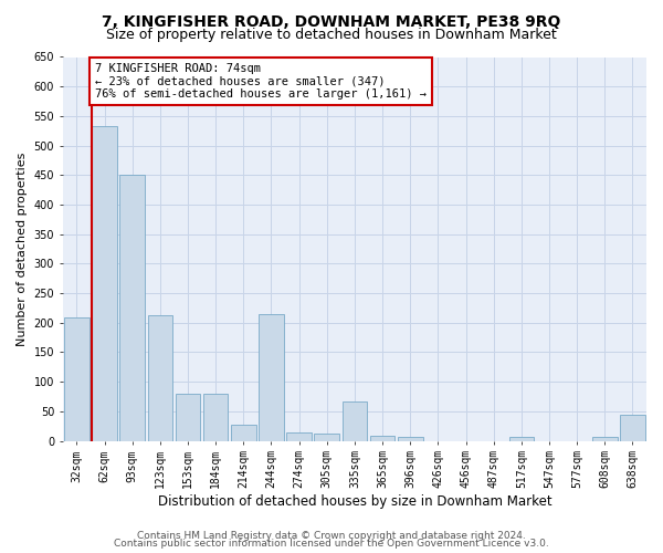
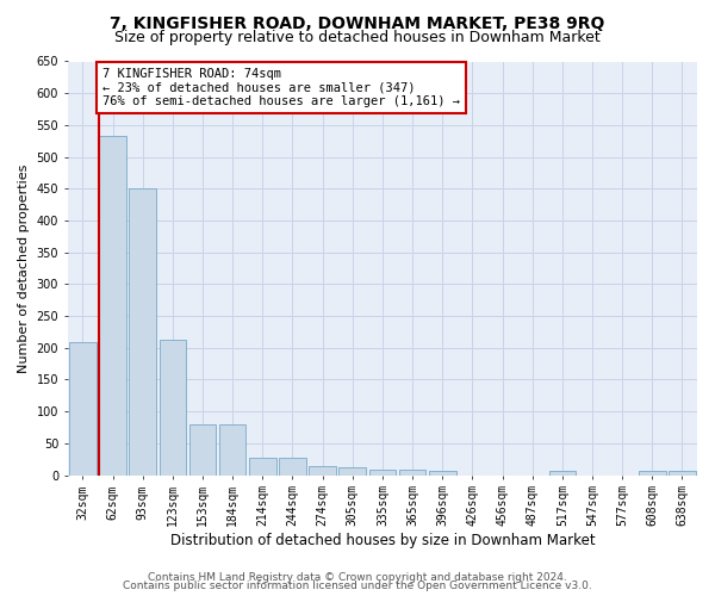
244sqm: 214 -> 27
335sqm: 66 -> 9
638sqm: 44 -> 6
